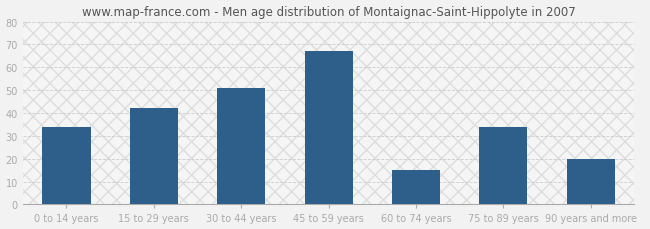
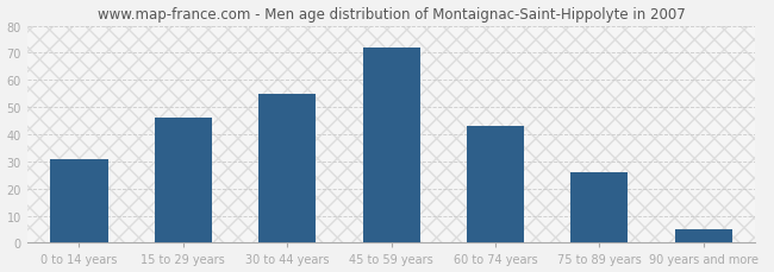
0 to 14 years: 34 -> 31
15 to 29 years: 42 -> 46
30 to 44 years: 51 -> 55
45 to 59 years: 67 -> 72
60 to 74 years: 15 -> 43
75 to 89 years: 34 -> 26
90 years and more: 20 -> 5
